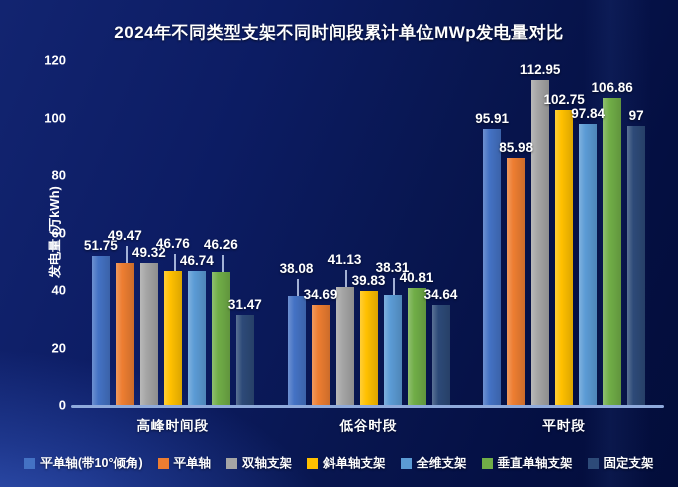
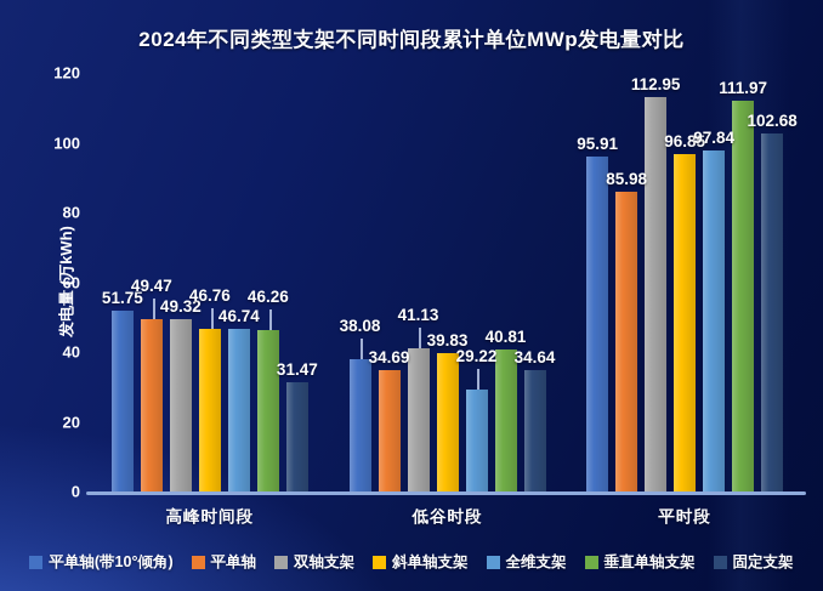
全维支架/低谷时段: 38.31 -> 29.22
斜单轴支架/平时段: 102.75 -> 96.85
垂直单轴支架/平时段: 106.86 -> 111.97
固定支架/平时段: 97 -> 102.68
